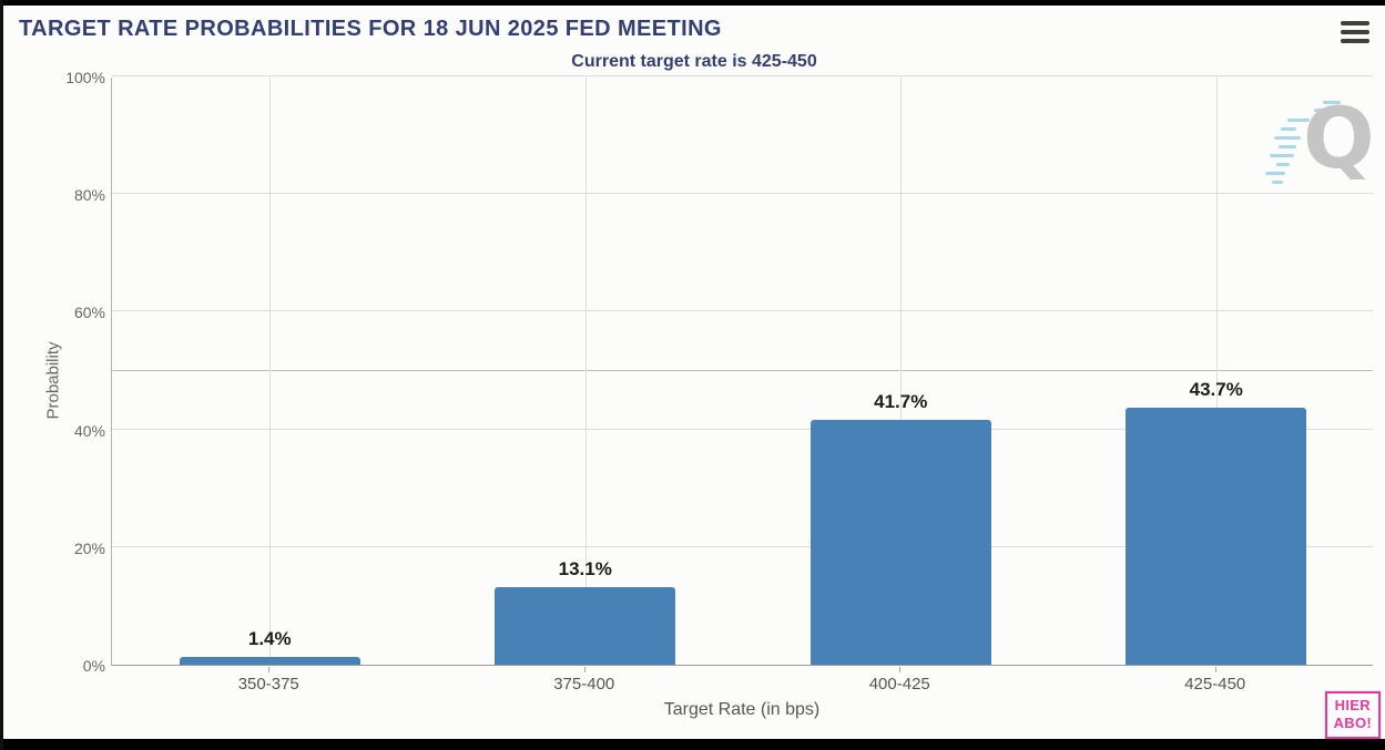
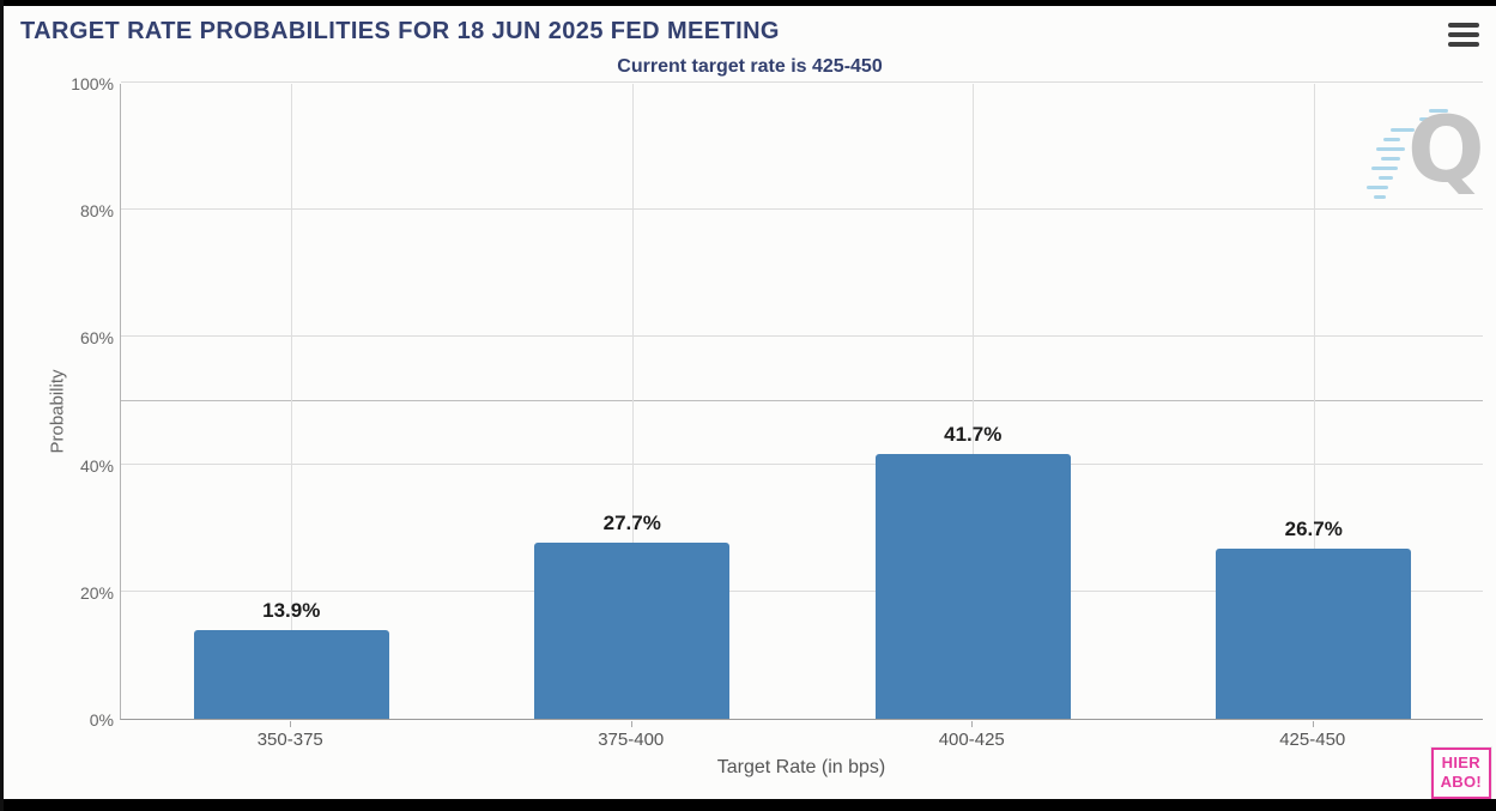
350-375: 1.4% -> 13.9%
375-400: 13.1% -> 27.7%
425-450: 43.7% -> 26.7%
